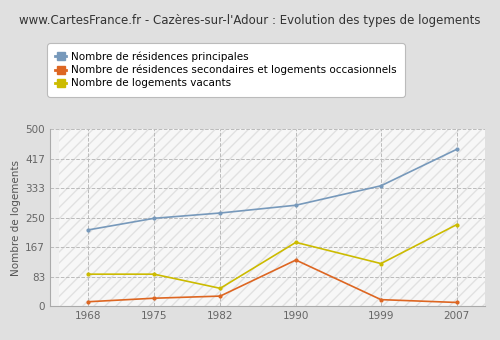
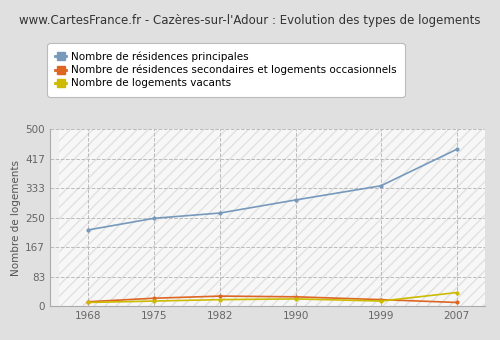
Nombre de logements vacants/1968: 90 -> 10
Nombre de logements vacants/1975: 90 -> 14
Nombre de logements vacants/1982: 50 -> 18
Nombre de résidences principales/1990: 285 -> 300
Nombre de résidences secondaires et logements occasionnels/1990: 130 -> 26
Nombre de logements vacants/1990: 180 -> 20
Nombre de logements vacants/1999: 120 -> 14
Nombre de logements vacants/2007: 230 -> 38
